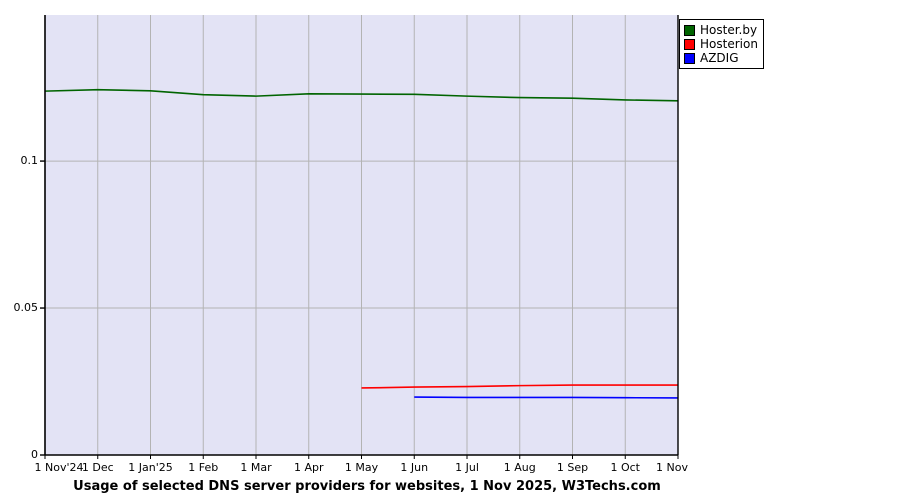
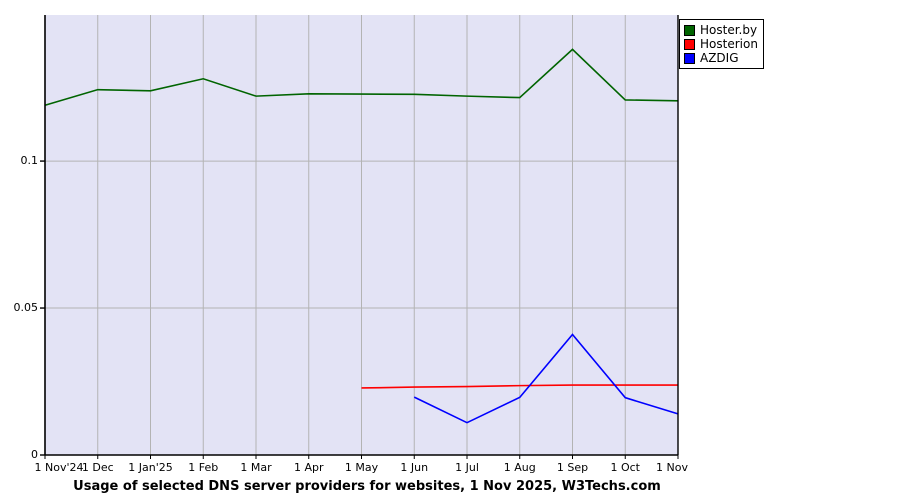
Hoster.by/1 Nov'24: 0.124 -> 0.119
Hoster.by/1 Feb: 0.123 -> 0.128
AZDIG/1 Jul: 0.020 -> 0.011
Hoster.by/1 Sep: 0.121 -> 0.138
AZDIG/1 Sep: 0.020 -> 0.041
AZDIG/1 Nov: 0.019 -> 0.014
